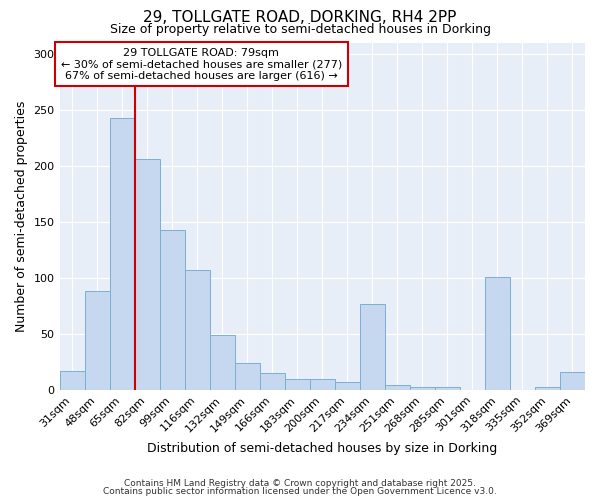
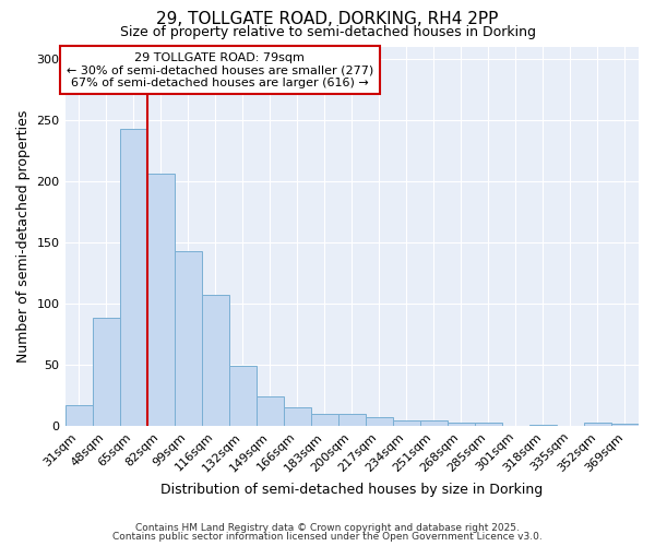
234sqm: 77 -> 4
318sqm: 101 -> 1
369sqm: 16 -> 2
